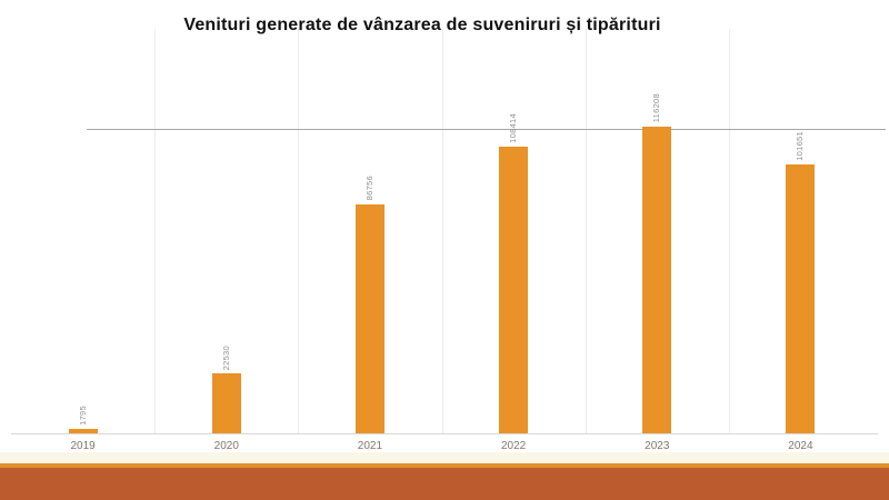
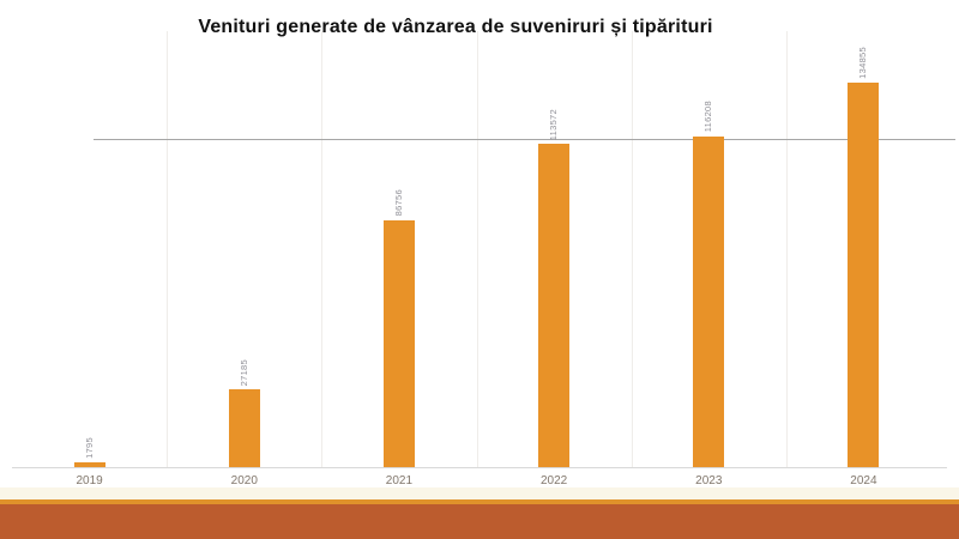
2020: 22530 -> 27185
2022: 108414 -> 113572
2024: 101651 -> 134855
